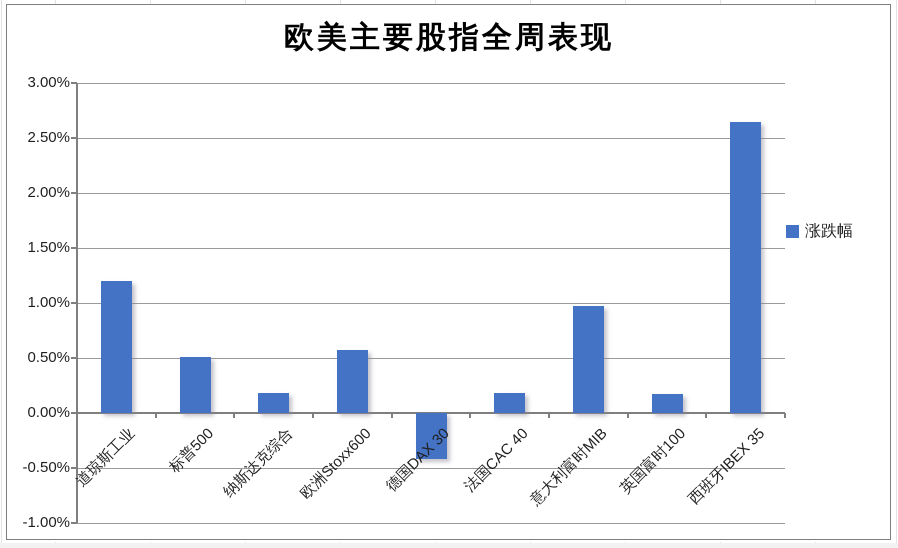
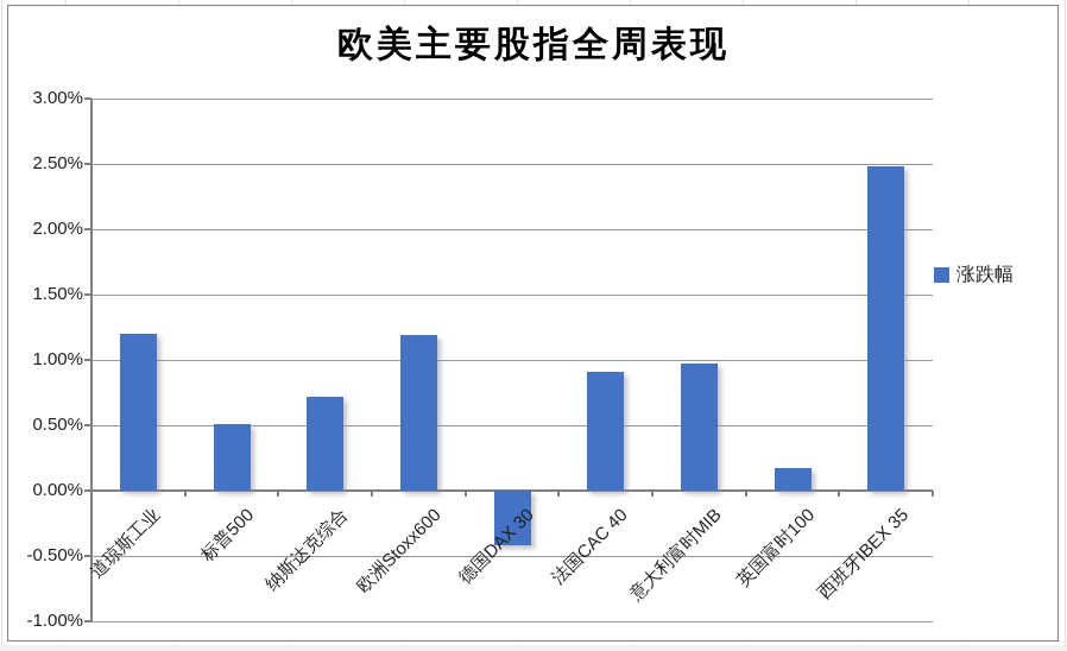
纳斯达克综合: 0.18% -> 0.72%
欧洲Stoxx600: 0.57% -> 1.19%
法国CAC 40: 0.18% -> 0.91%
西班牙IBEX 35: 2.65% -> 2.48%
